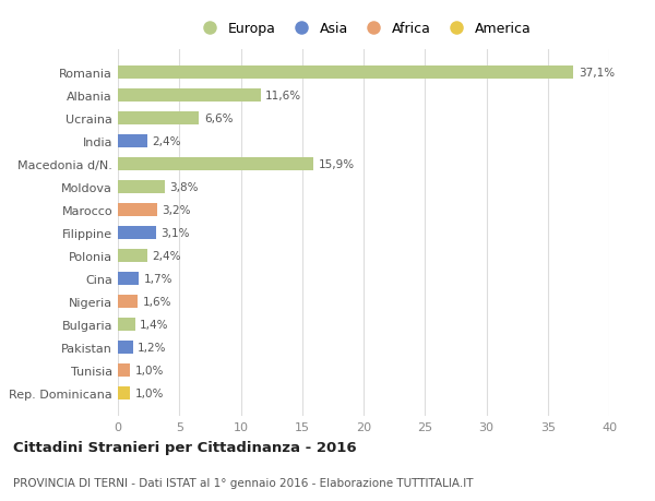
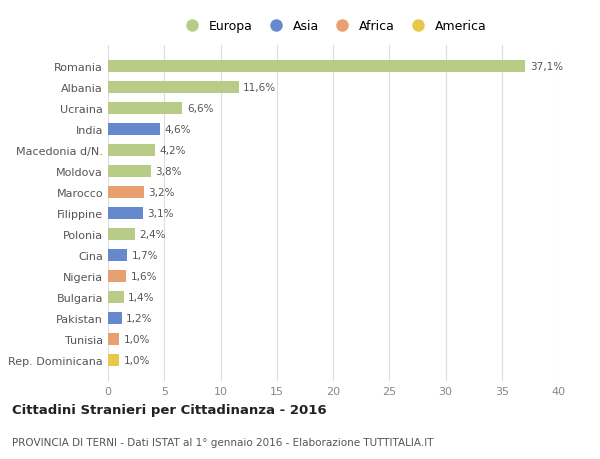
India: 2,4% -> 4,6%
Macedonia d/N.: 15,9% -> 4,2%
